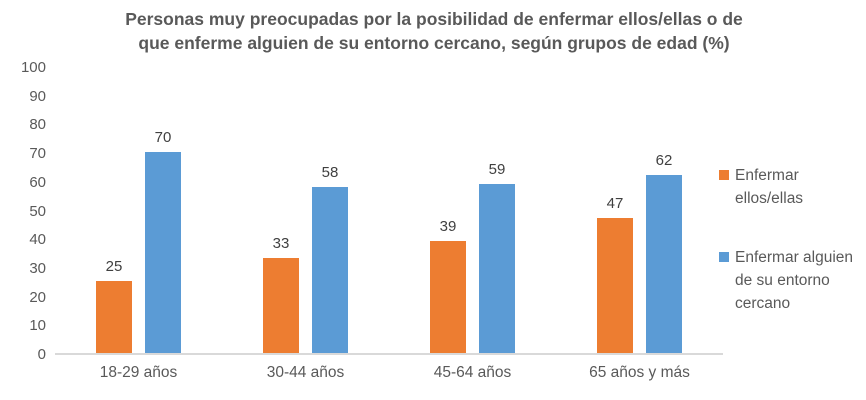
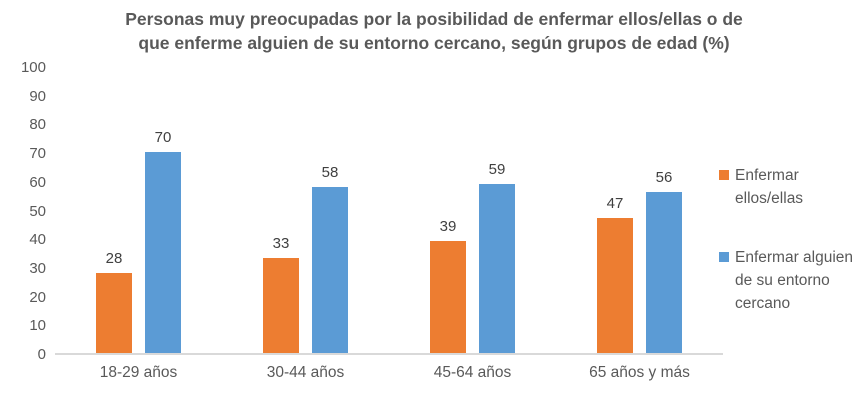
Enfermar ellos/ellas/18-29 años: 25 -> 28
Enfermar alguien de su entorno cercano/65 años y más: 62 -> 56
